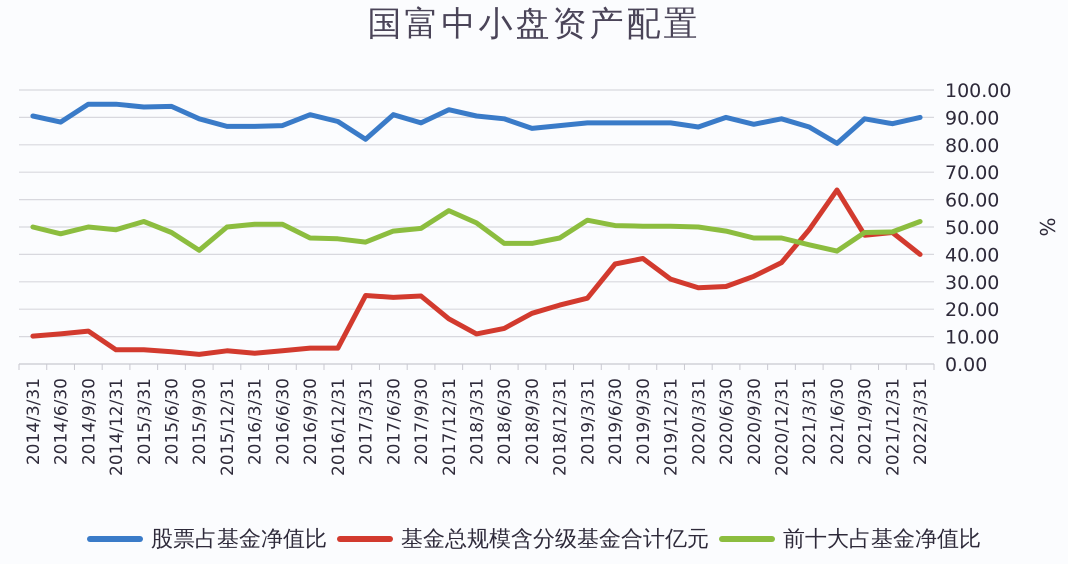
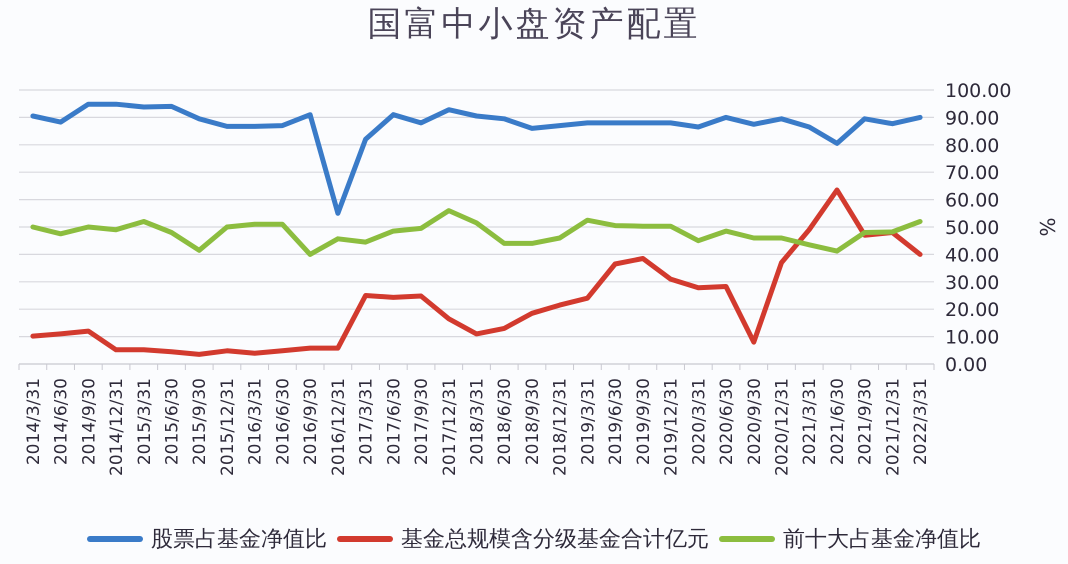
前十大占基金净值比/2016/9/30: 46 -> 40
股票占基金净值比/2016/12/31: 88 -> 55
前十大占基金净值比/2020/3/31: 50 -> 45
基金总规模含分级基金合计亿元/2020/9/30: 32 -> 8
